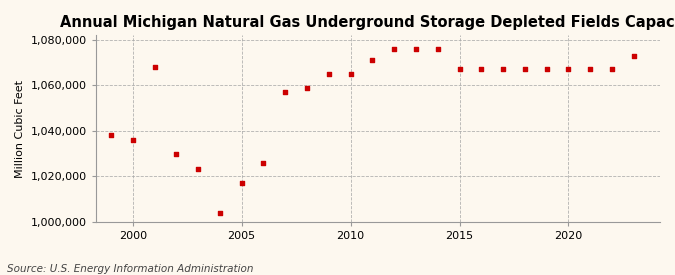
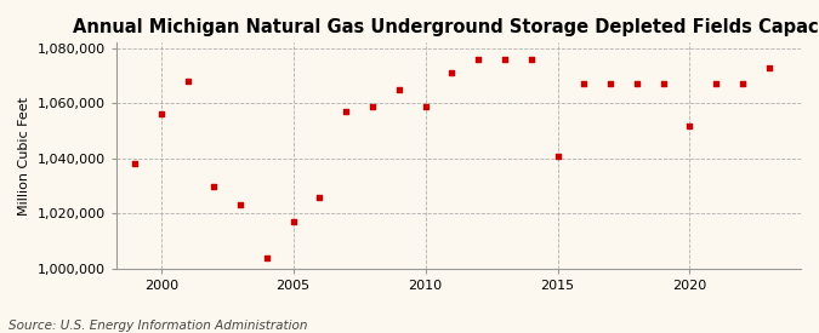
2000: 1,036,000 -> 1,056,000
2010: 1,065,000 -> 1,059,000
2015: 1,067,000 -> 1,041,000
2020: 1,067,000 -> 1,052,000
